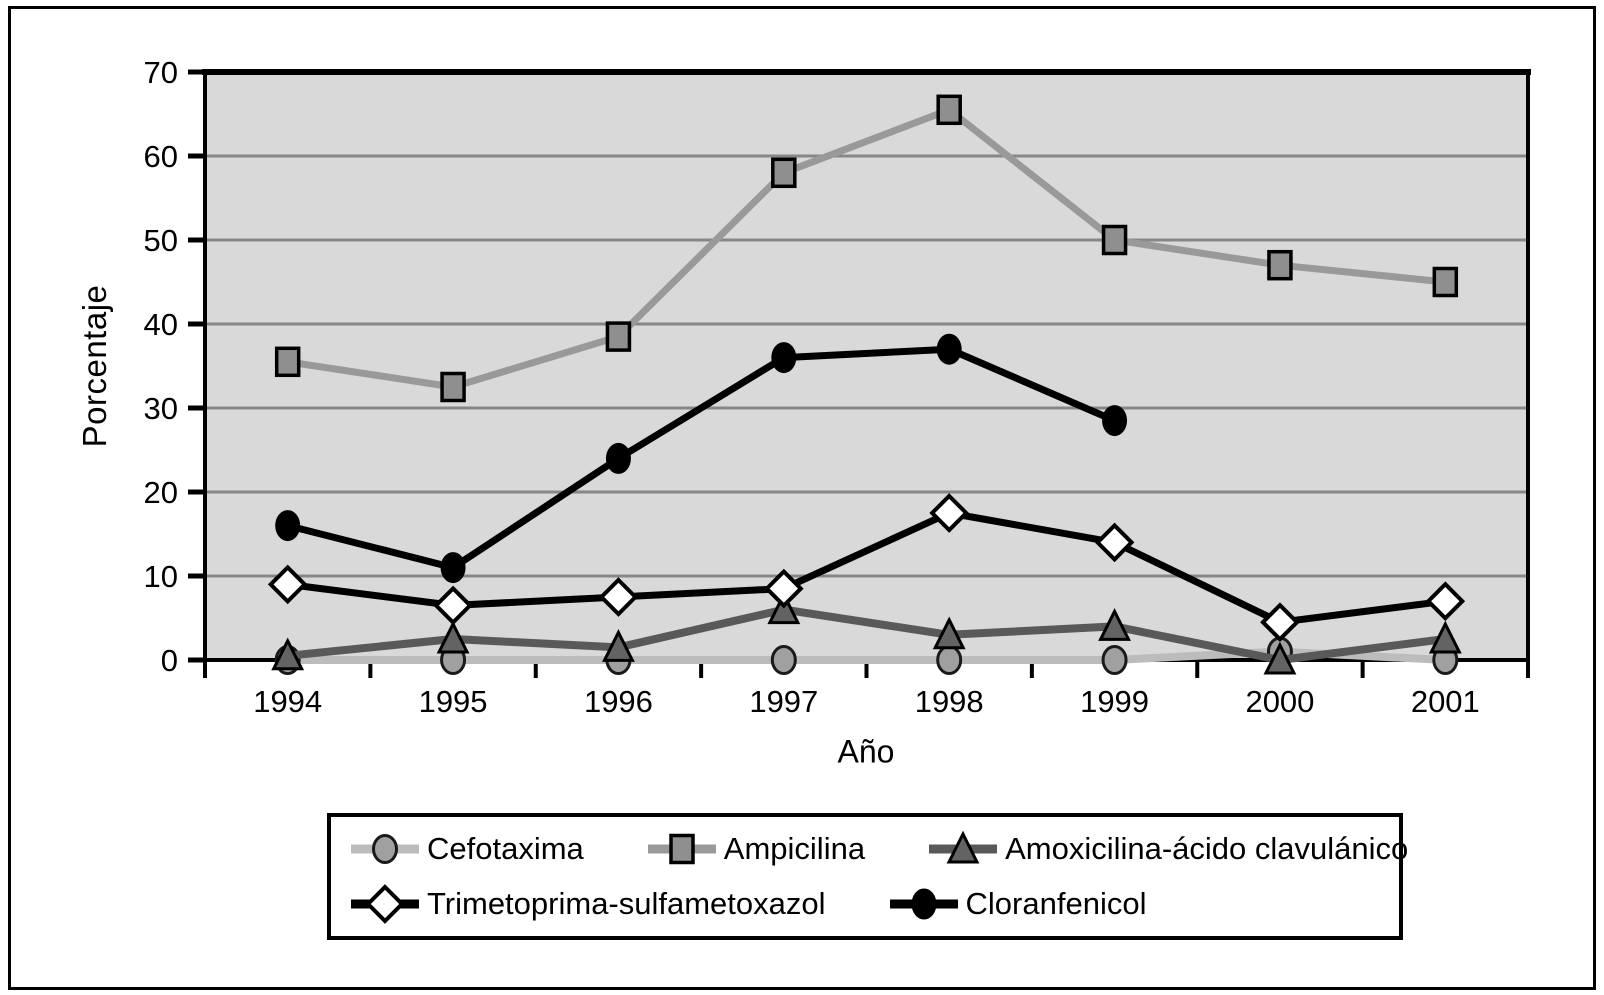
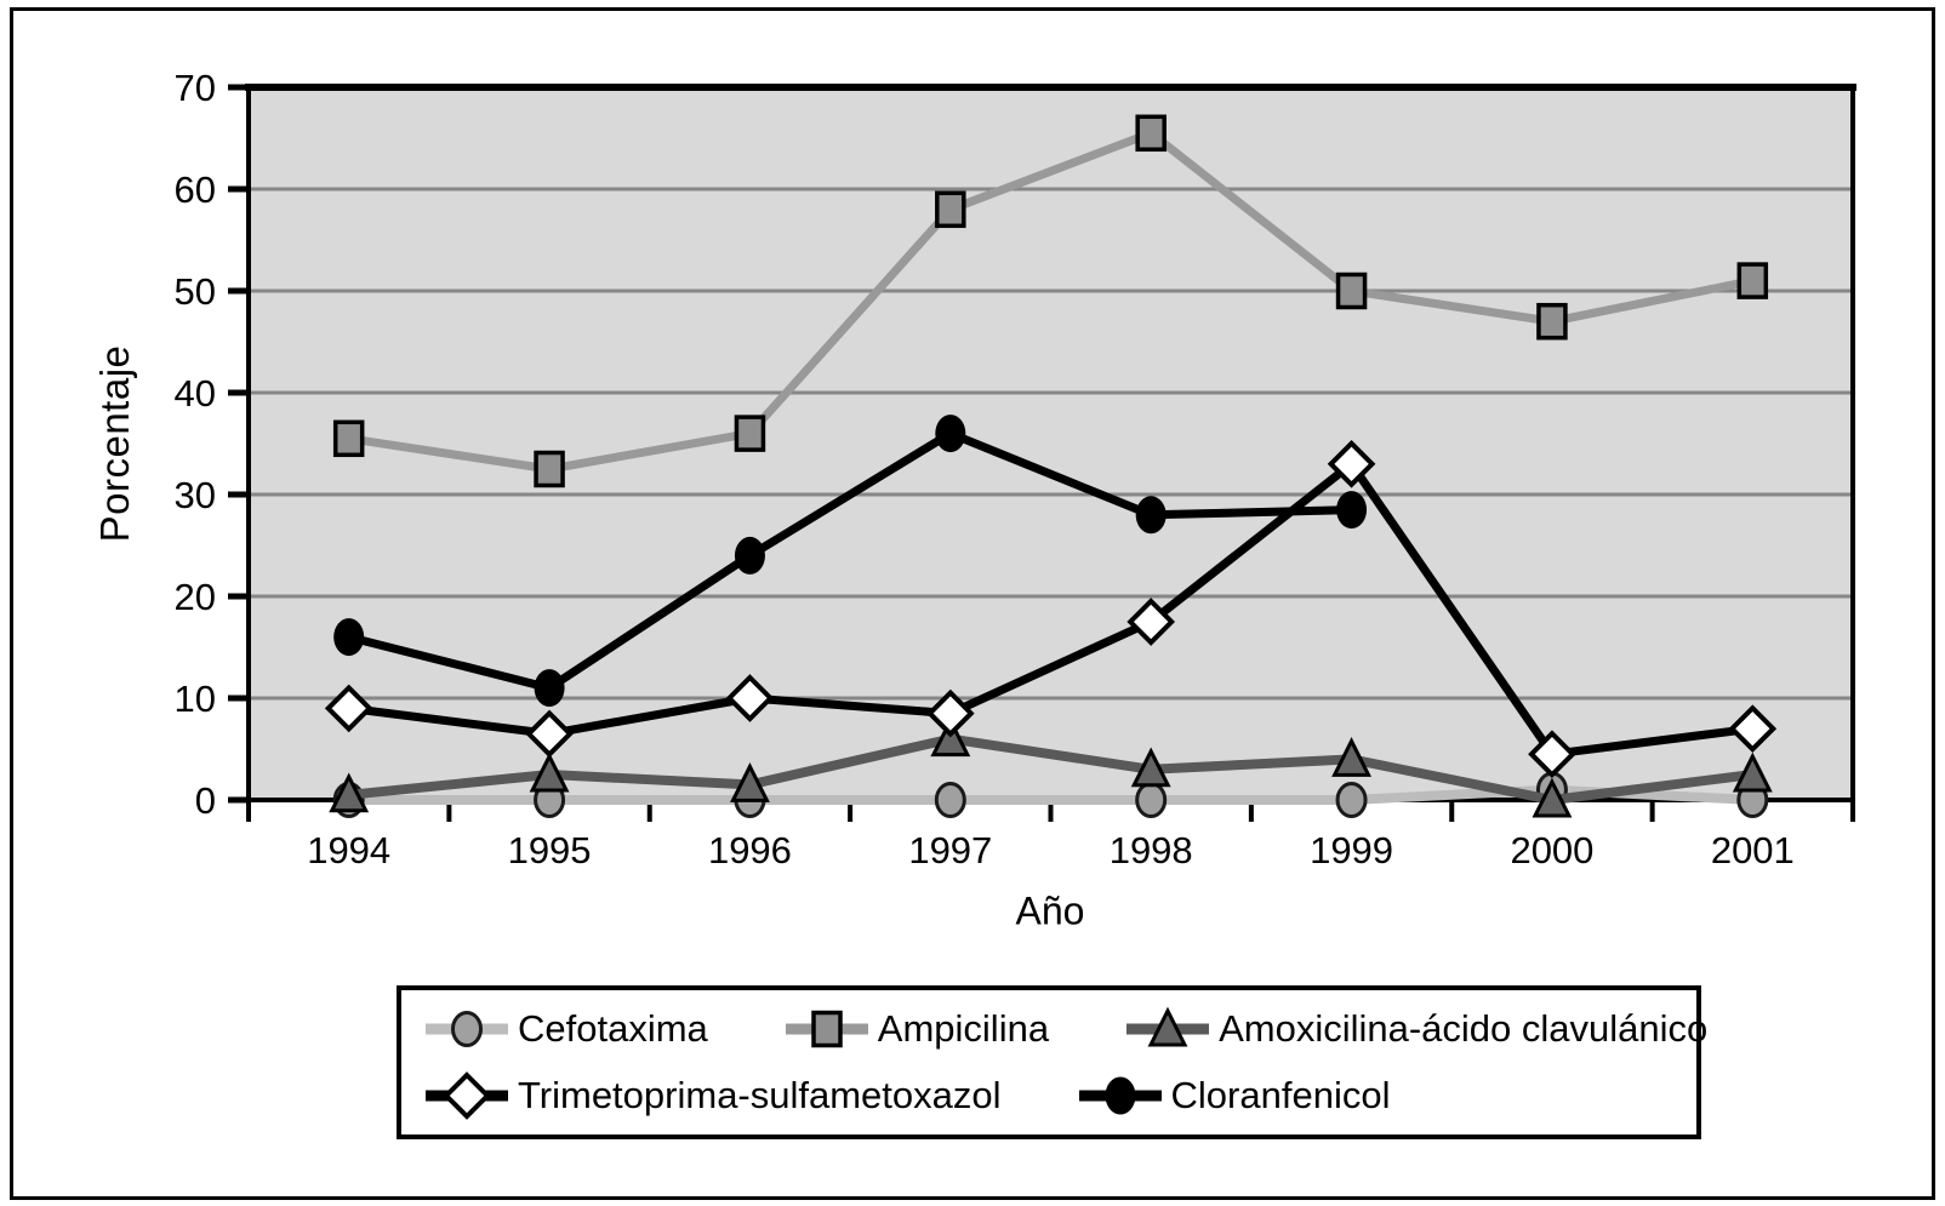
Ampicilina/1996: 38 -> 36
Trimetoprima-sulfametoxazol/1996: 8 -> 10
Cloranfenicol/1998: 37 -> 28
Trimetoprima-sulfametoxazol/1999: 14 -> 33
Ampicilina/2001: 45 -> 51
